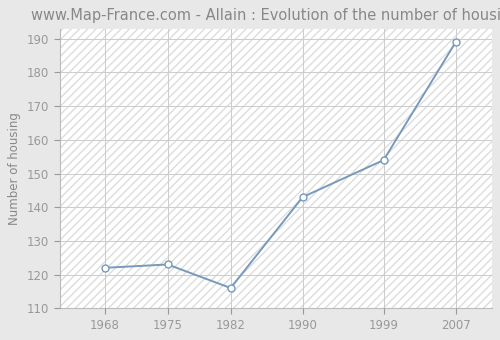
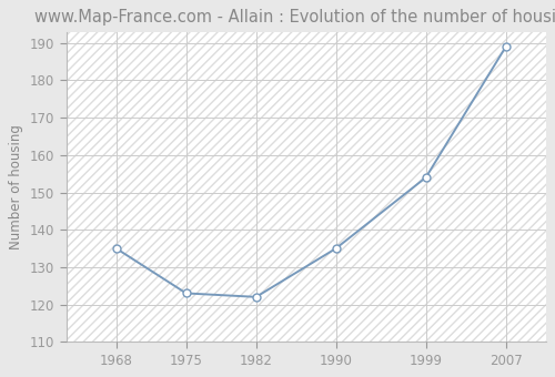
1968: 122 -> 135
1982: 116 -> 122
1990: 143 -> 135
